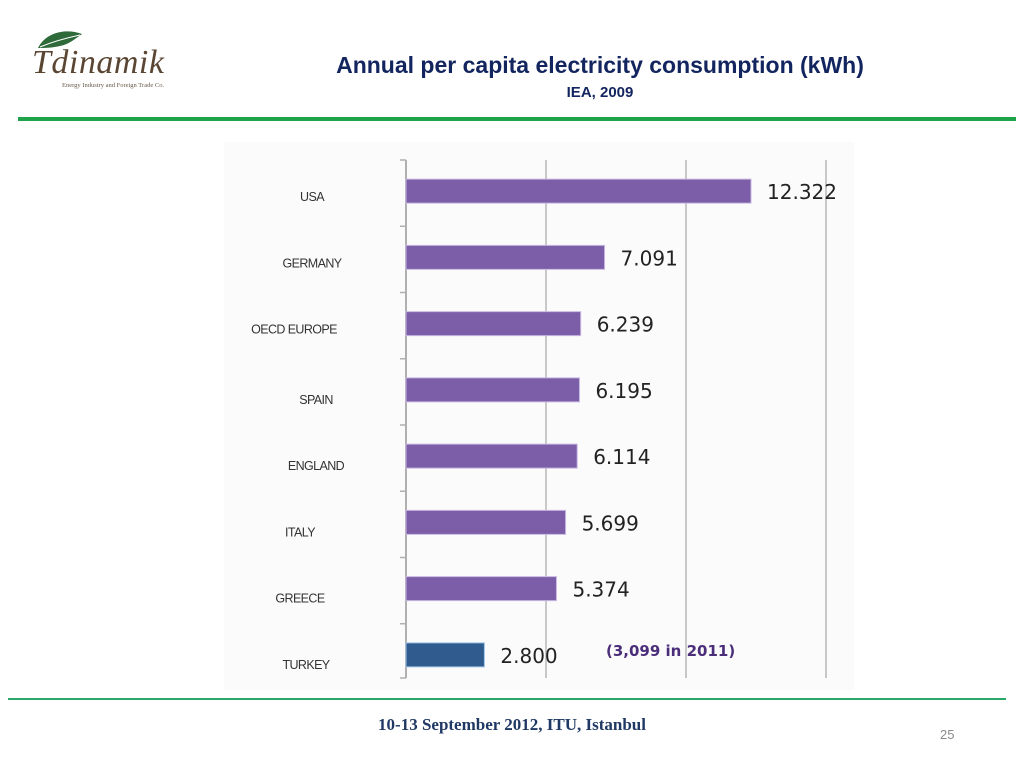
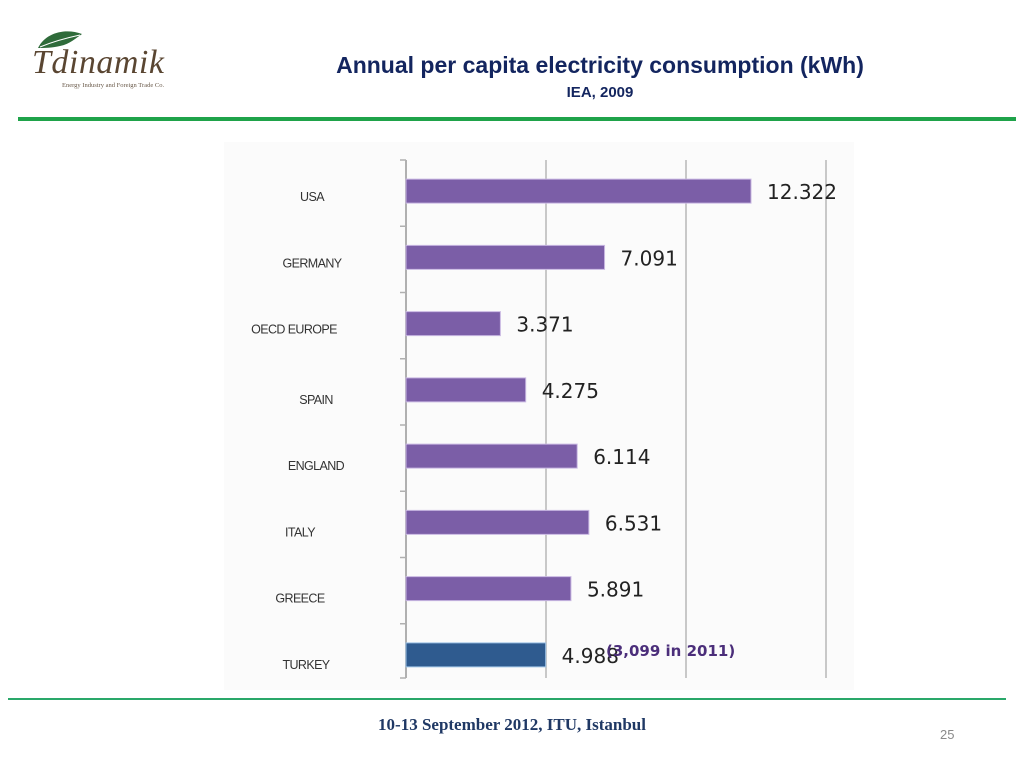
OECD EUROPE: 6.239 -> 3.371
SPAIN: 6.195 -> 4.275
ITALY: 5.699 -> 6.531
GREECE: 5.374 -> 5.891
TURKEY: 2.800 -> 4.988
